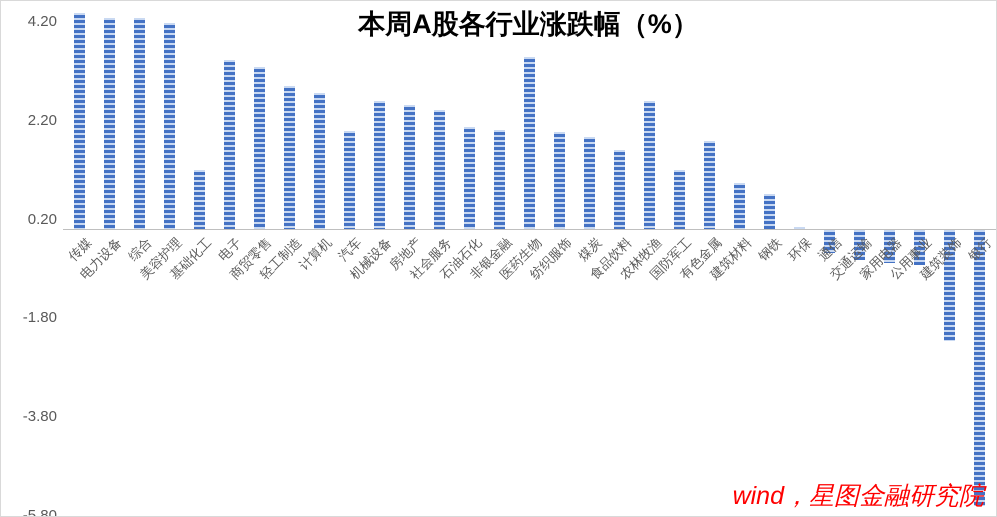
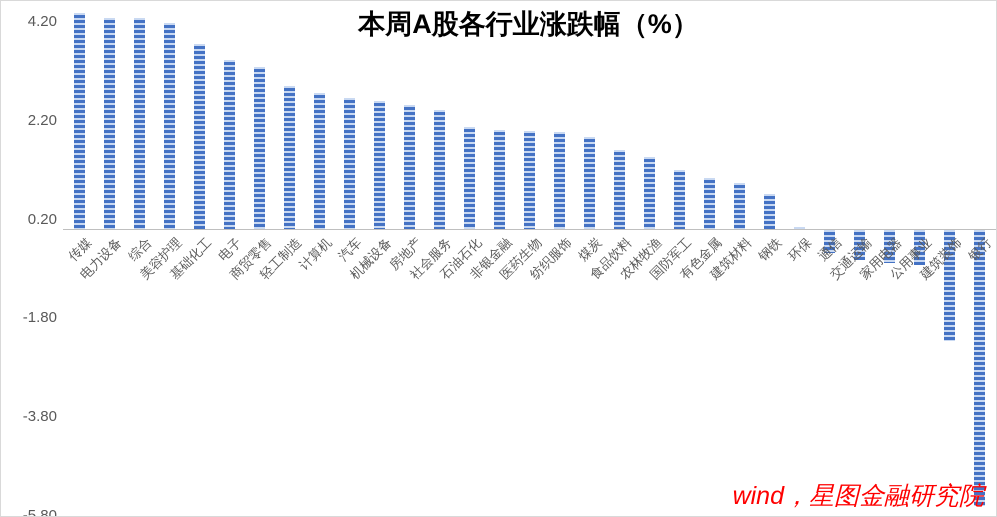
基础化工: 1.2 -> 3.8
汽车: 2.0 -> 2.7
医药生物: 3.5 -> 2.0
农林牧渔: 2.6 -> 1.5
有色金属: 1.8 -> 1.1
